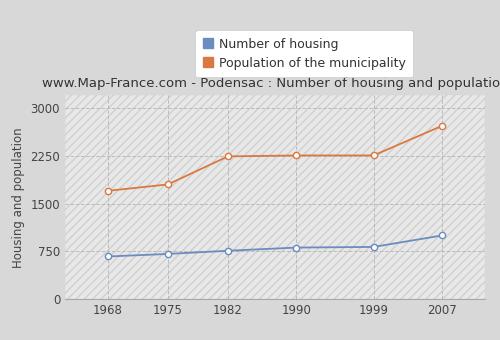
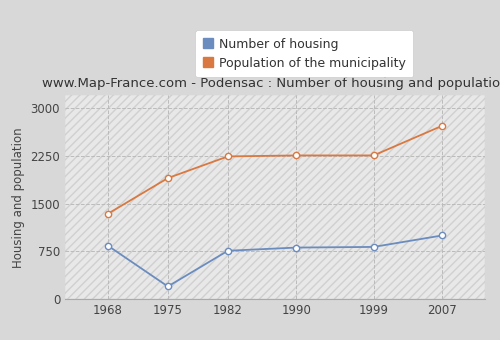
Number of housing/1968: 670 -> 840
Population of the municipality/1968: 1700 -> 1340
Number of housing/1975: 710 -> 200
Population of the municipality/1975: 1800 -> 1900
